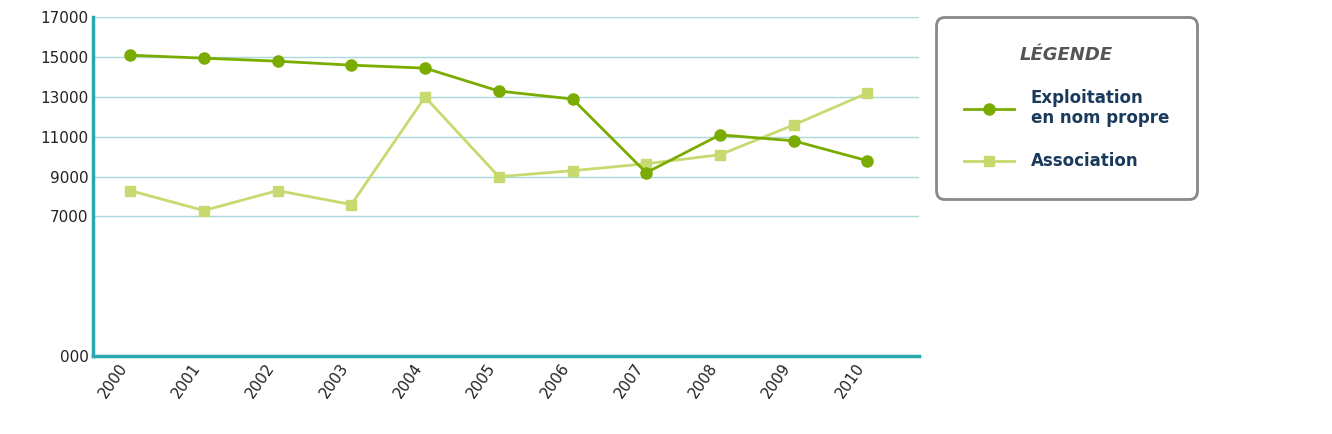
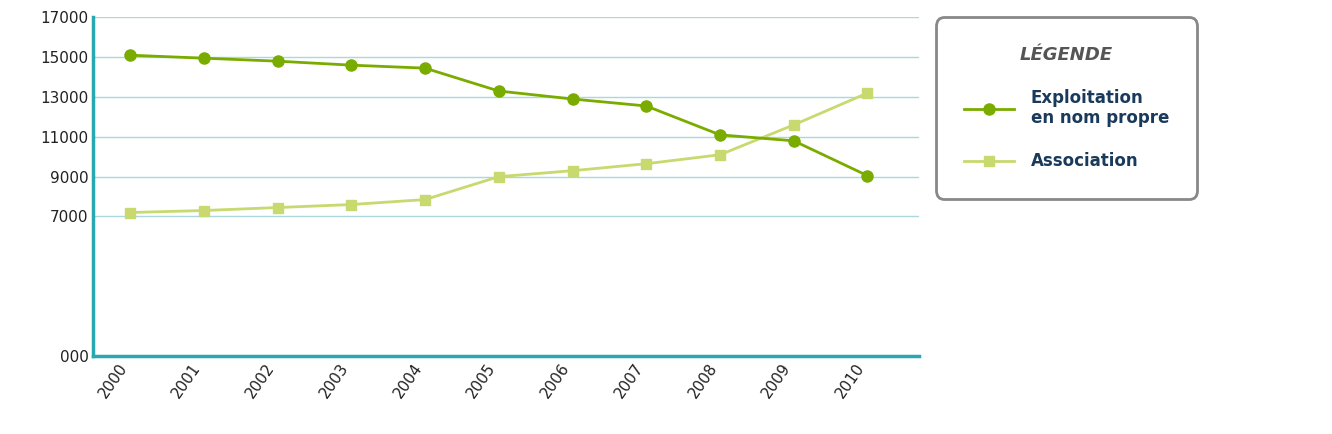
Association/2000: 8300 -> 7200
Association/2002: 8300 -> 7400
Association/2004: 13000 -> 7800
Exploitation en nom propre/2007: 9200 -> 12600
Exploitation en nom propre/2010: 9800 -> 9000
